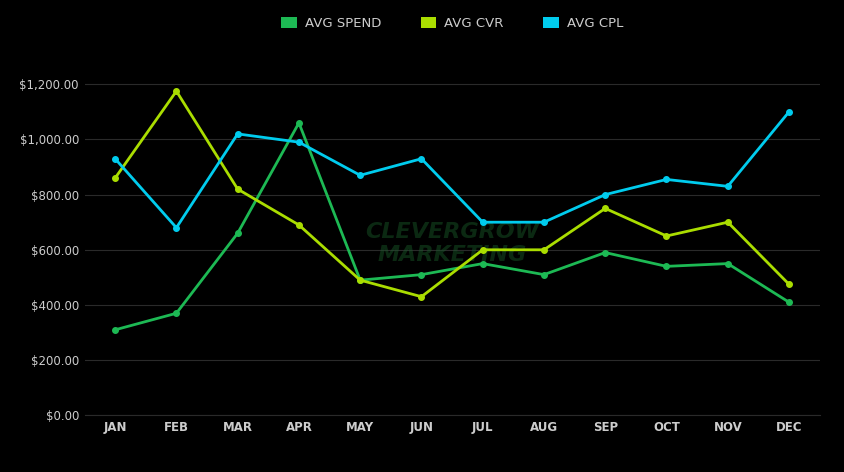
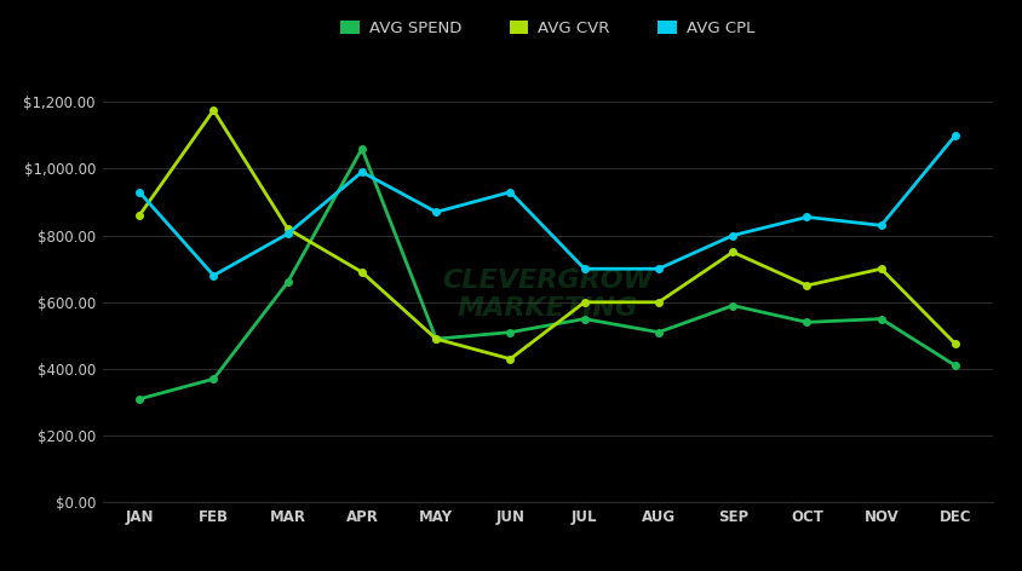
AVG CPL/MAR: $1,020 -> $805
